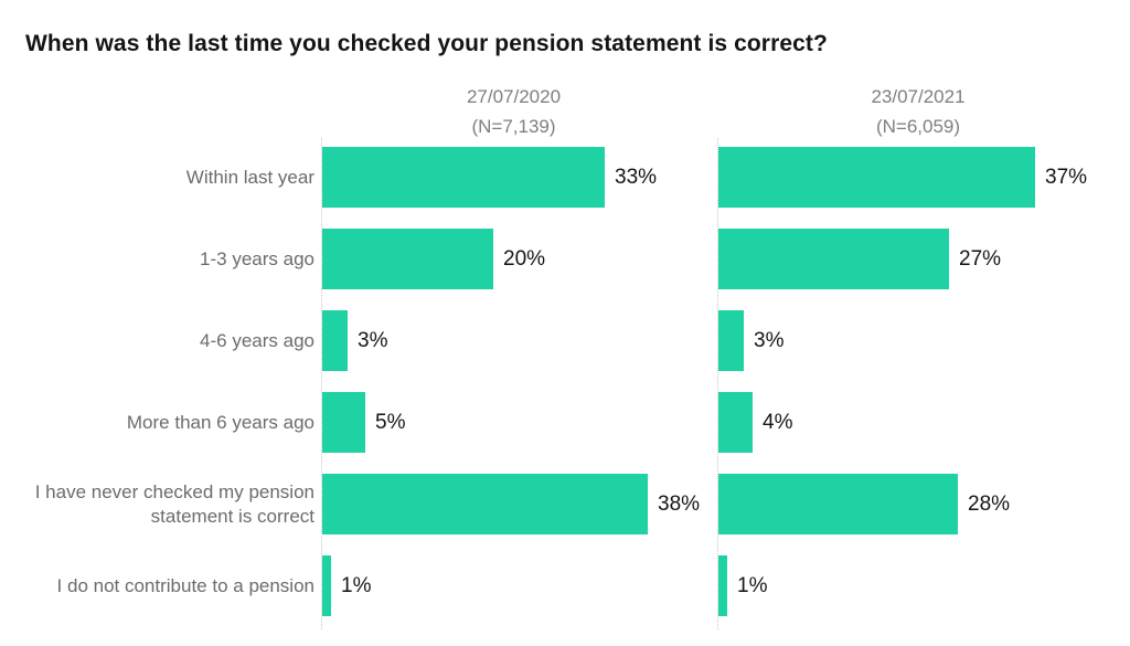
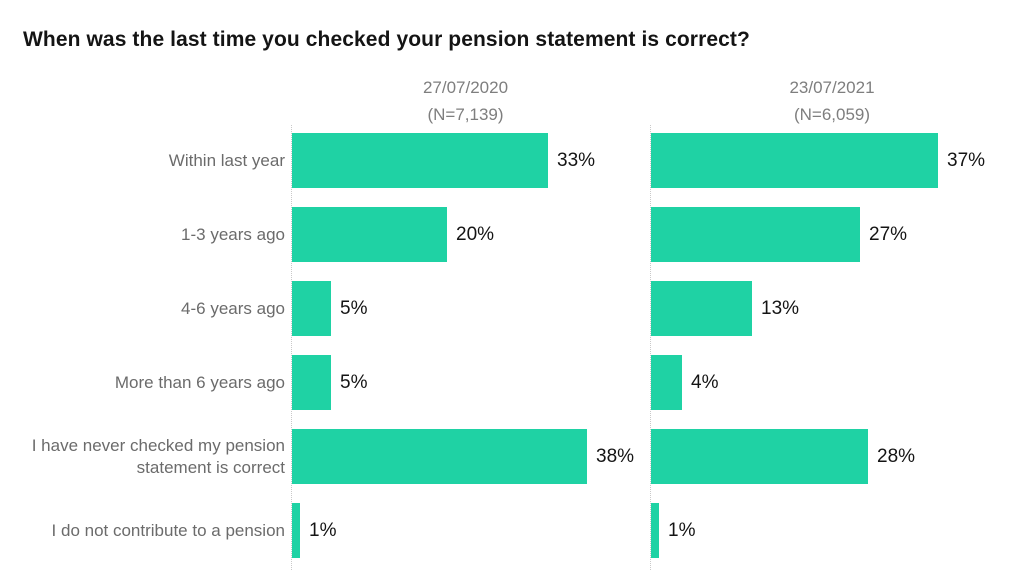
27/07/2020/4-6 years ago: 3% -> 5%
23/07/2021/4-6 years ago: 3% -> 13%
